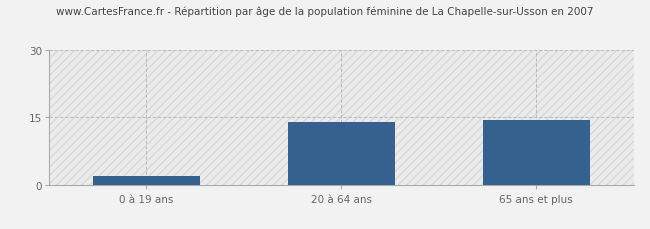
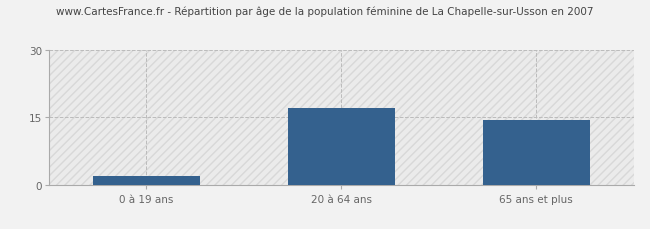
20 à 64 ans: 14.0 -> 17.0
